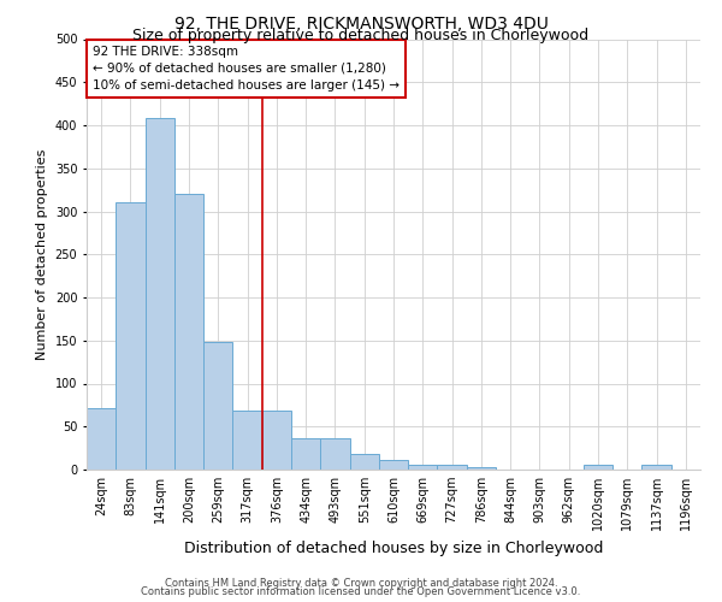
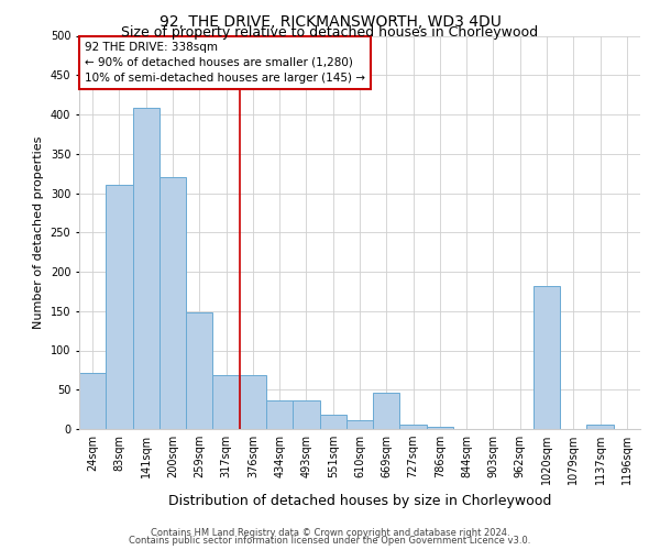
669sqm: 5 -> 46
1020sqm: 5 -> 182
